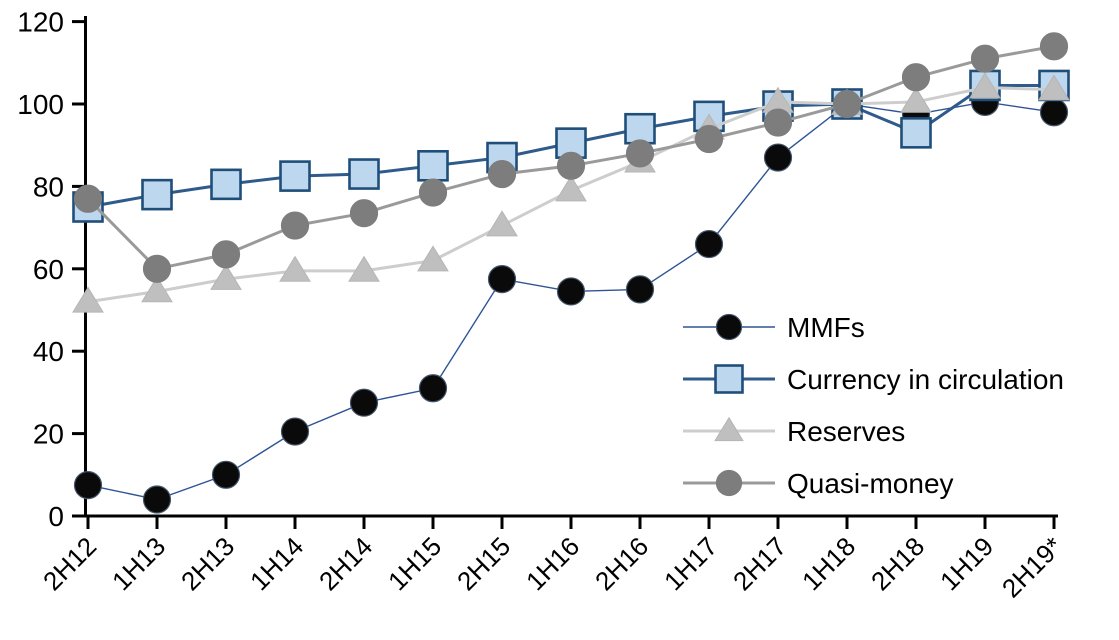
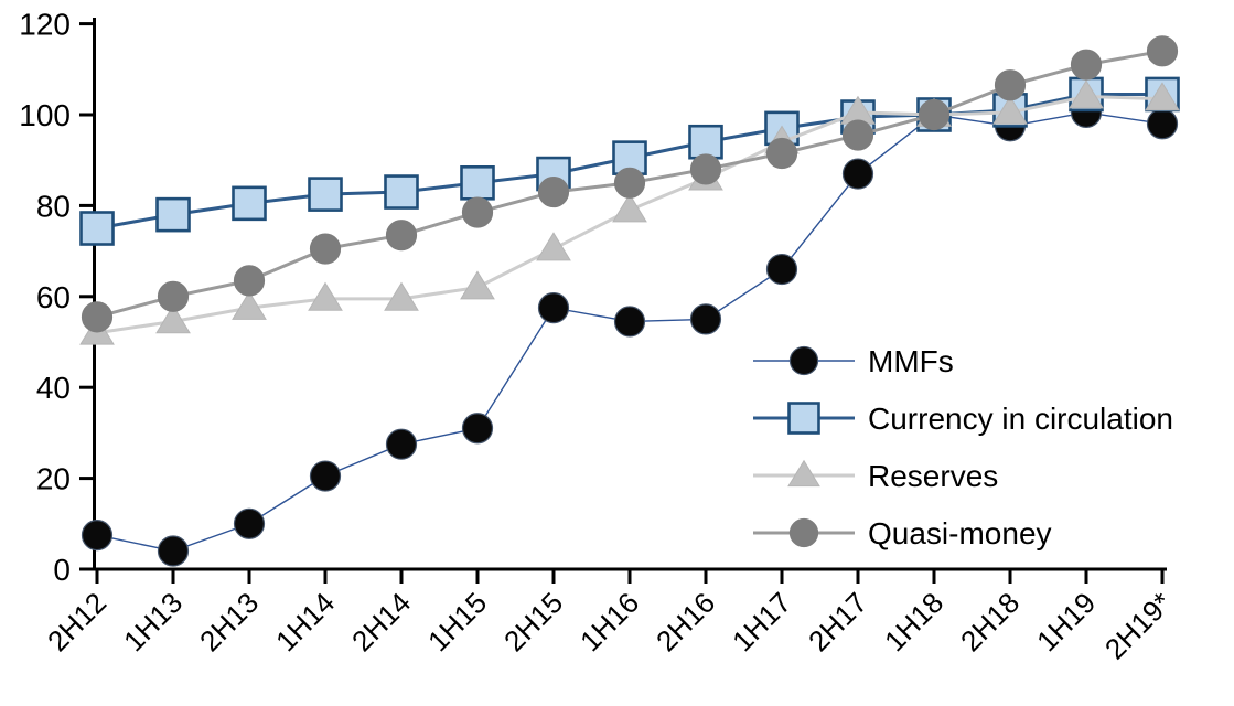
Quasi-money/2H12: 77 -> 56
Currency in circulation/2H18: 93 -> 101
